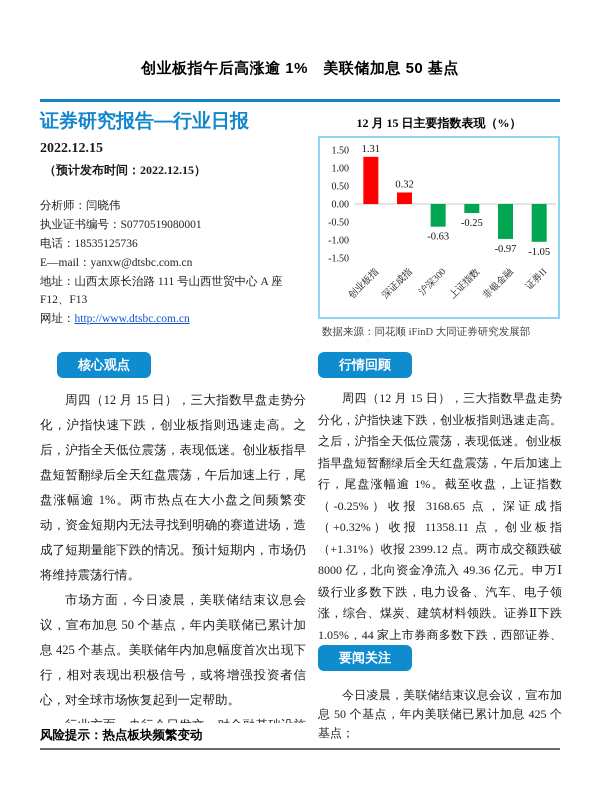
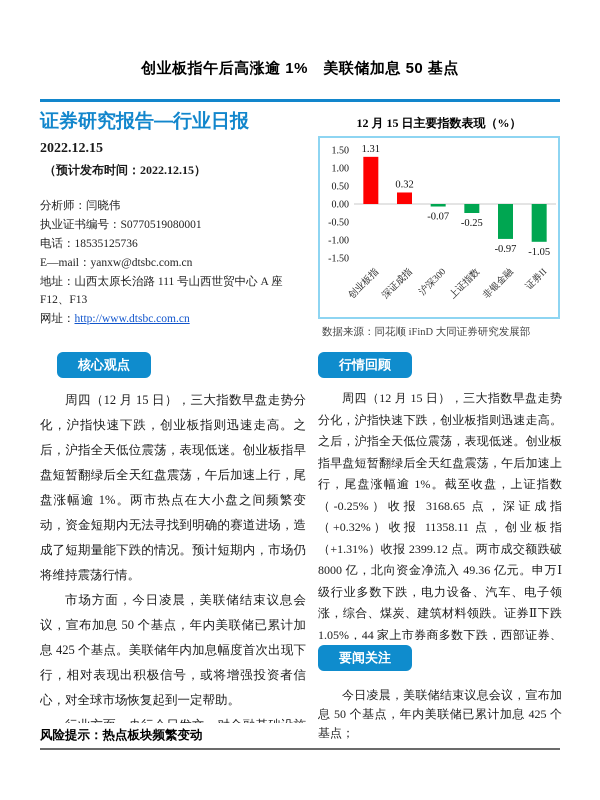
沪深300: -0.63 -> -0.07
